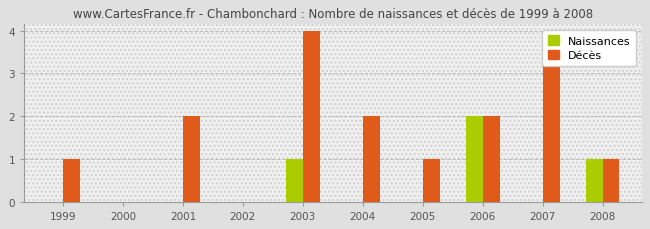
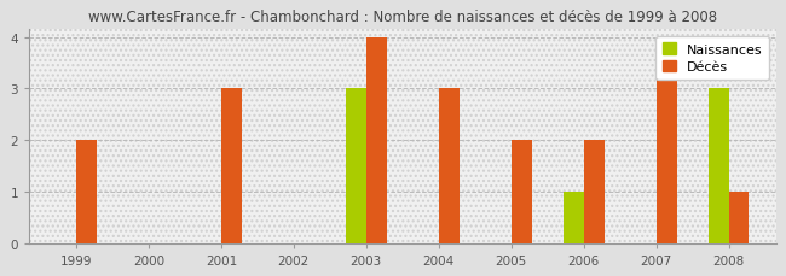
Décès/1999: 1 -> 2
Décès/2001: 2 -> 3
Naissances/2003: 1 -> 3
Décès/2004: 2 -> 3
Décès/2005: 1 -> 2
Naissances/2006: 2 -> 1
Naissances/2008: 1 -> 3
